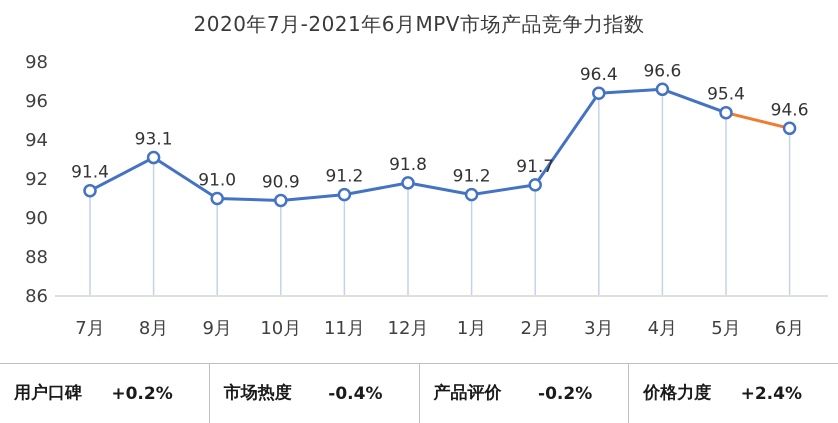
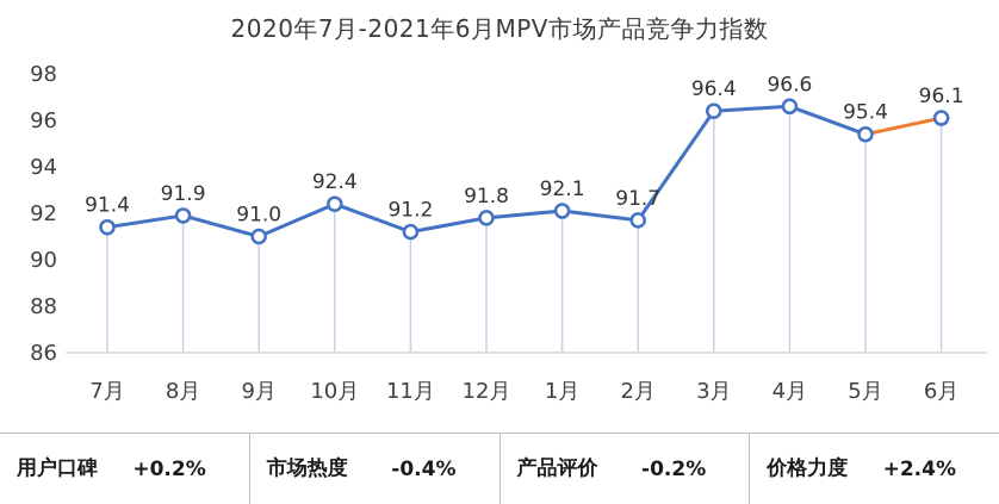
8月: 93.1 -> 91.9
10月: 90.9 -> 92.4
1月: 91.2 -> 92.1
6月: 94.6 -> 96.1
